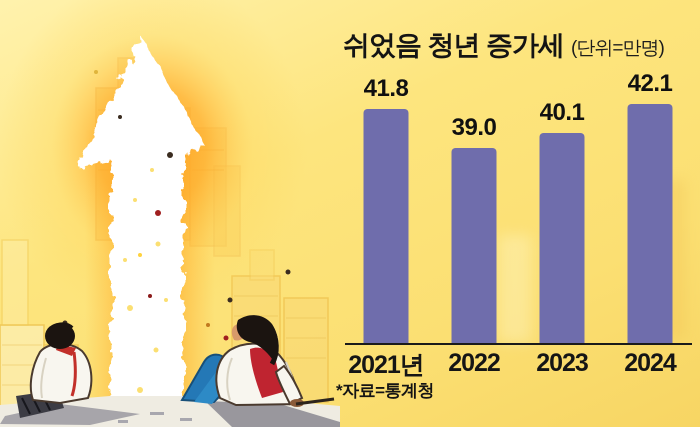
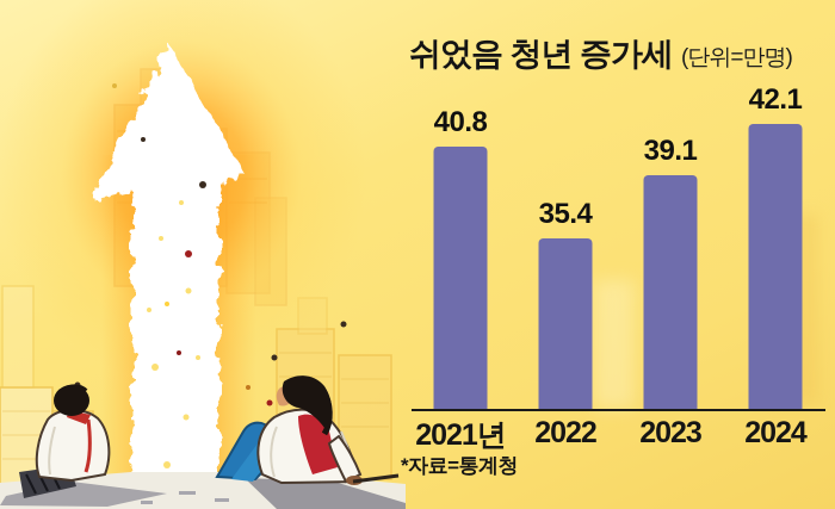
2021년: 41.8 -> 40.8
2022: 39.0 -> 35.4
2023: 40.1 -> 39.1
